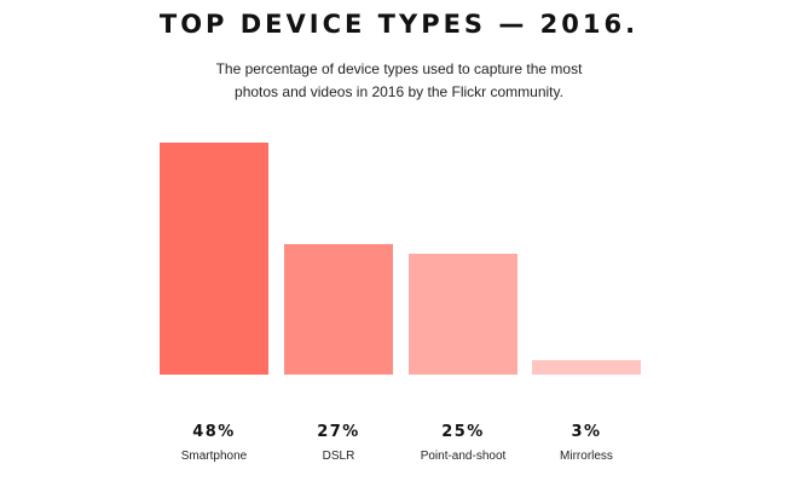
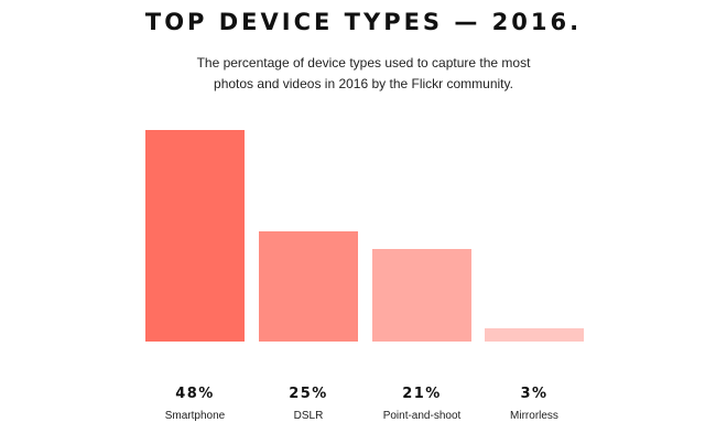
DSLR: 27% -> 25%
Point-and-shoot: 25% -> 21%
